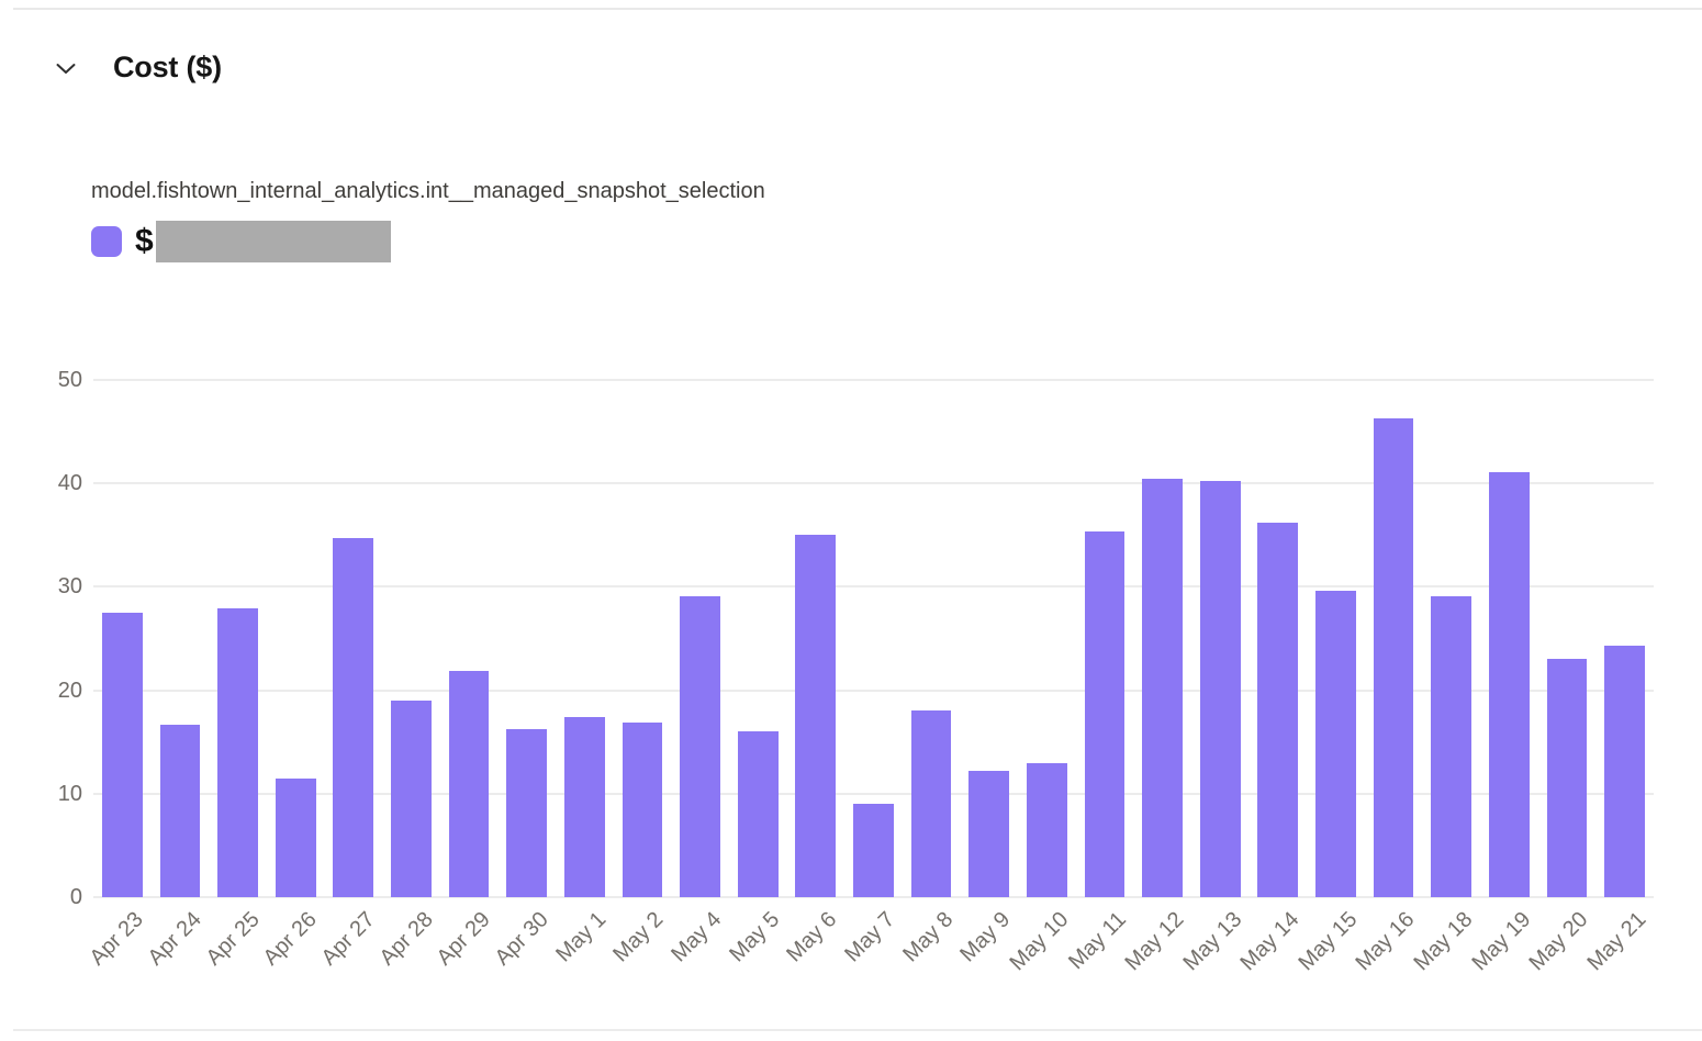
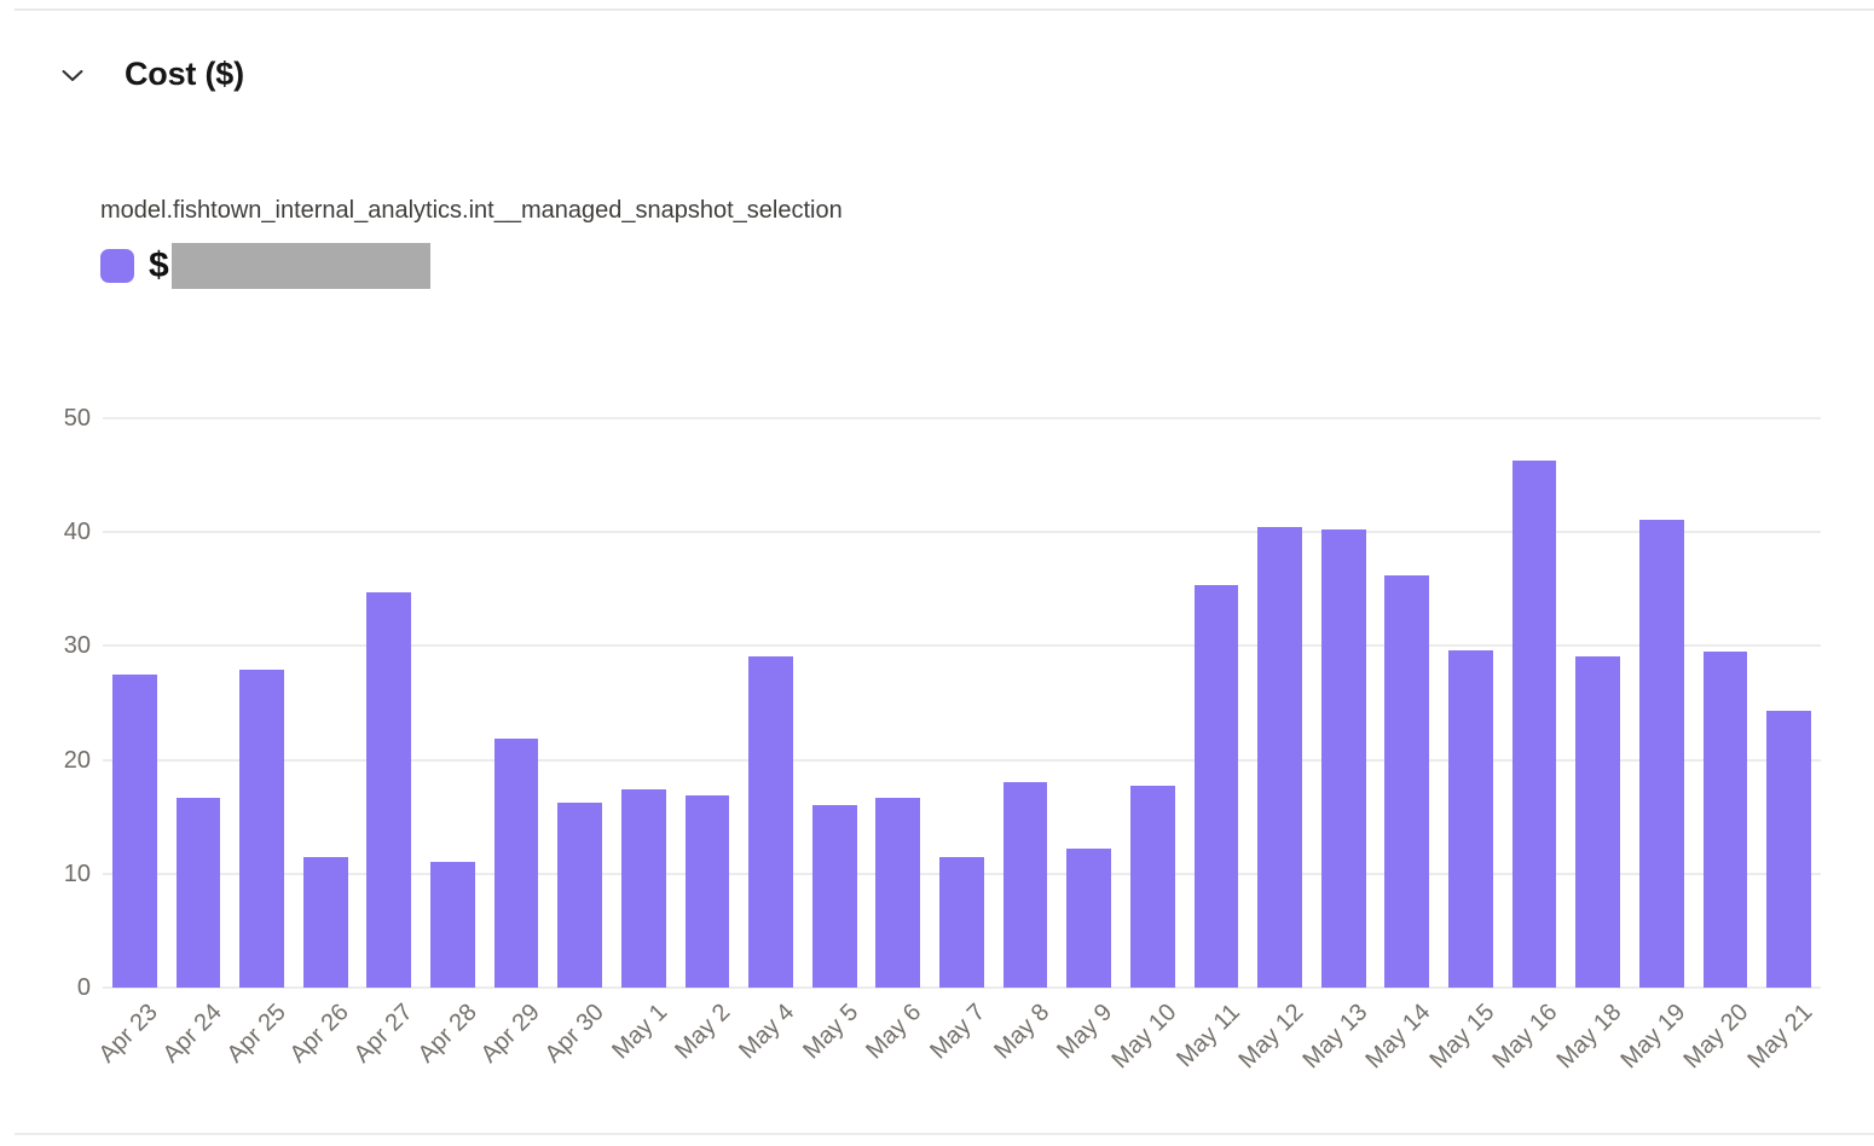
Apr 28: 19 -> 11
May 6: 35 -> 17
May 7: 9 -> 12
May 10: 13 -> 18
May 20: 23 -> 30
